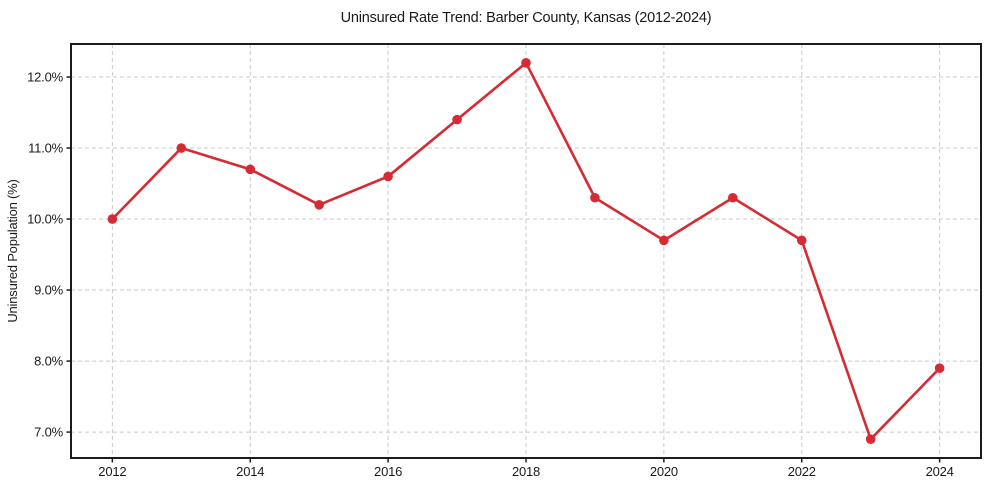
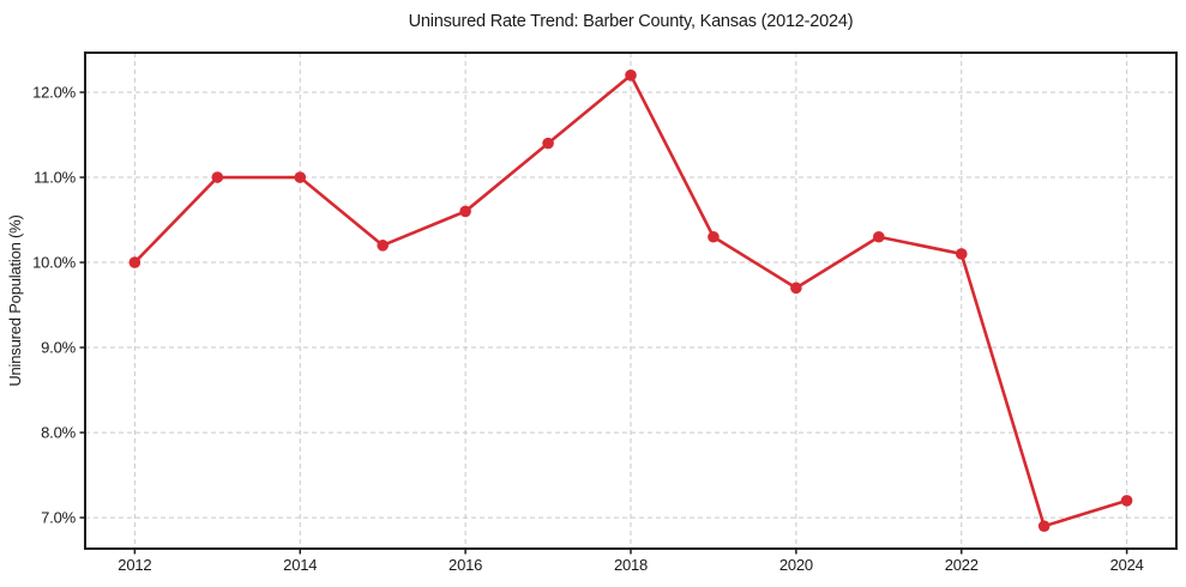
2014: 10.7% -> 11.0%
2022: 9.7% -> 10.1%
2024: 7.9% -> 7.2%
